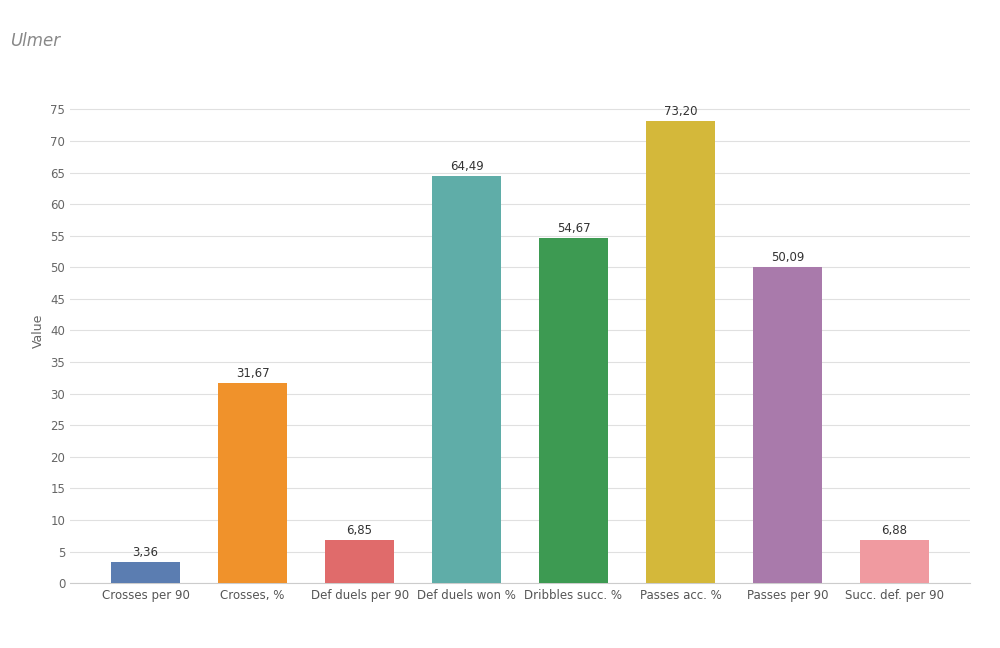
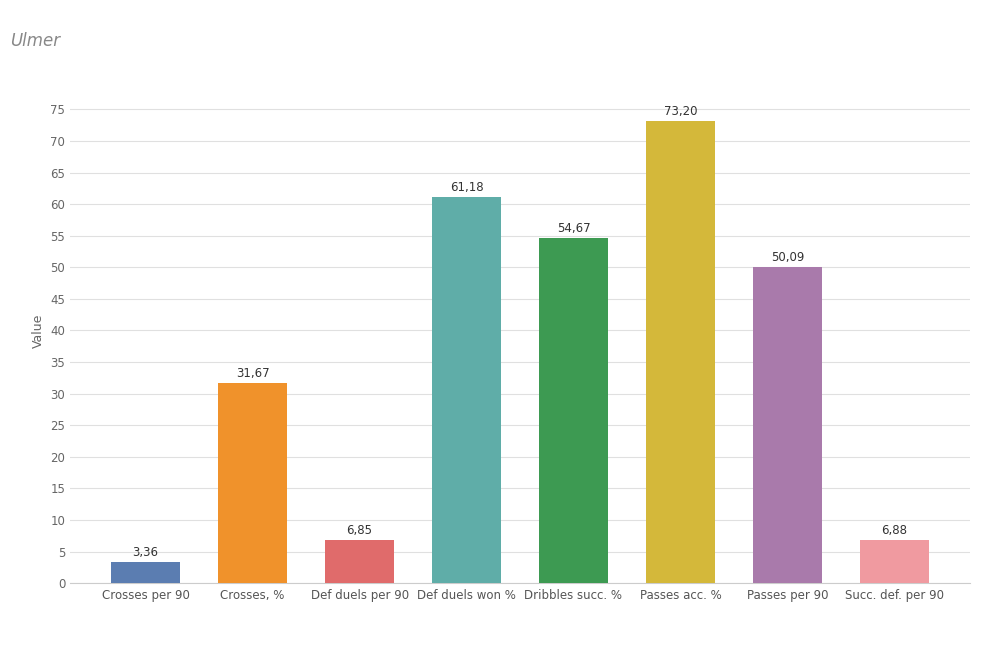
Def duels won %: 64,49 -> 61,18
